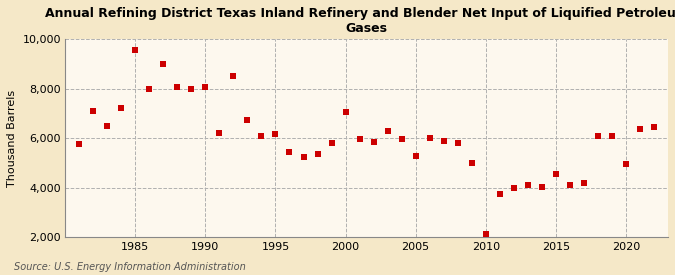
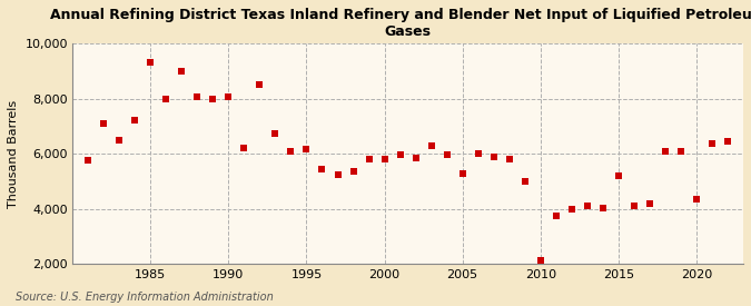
1985: 9,550 -> 9,300
2000: 7,050 -> 5,800
2015: 4,550 -> 5,200
2020: 4,950 -> 4,350
